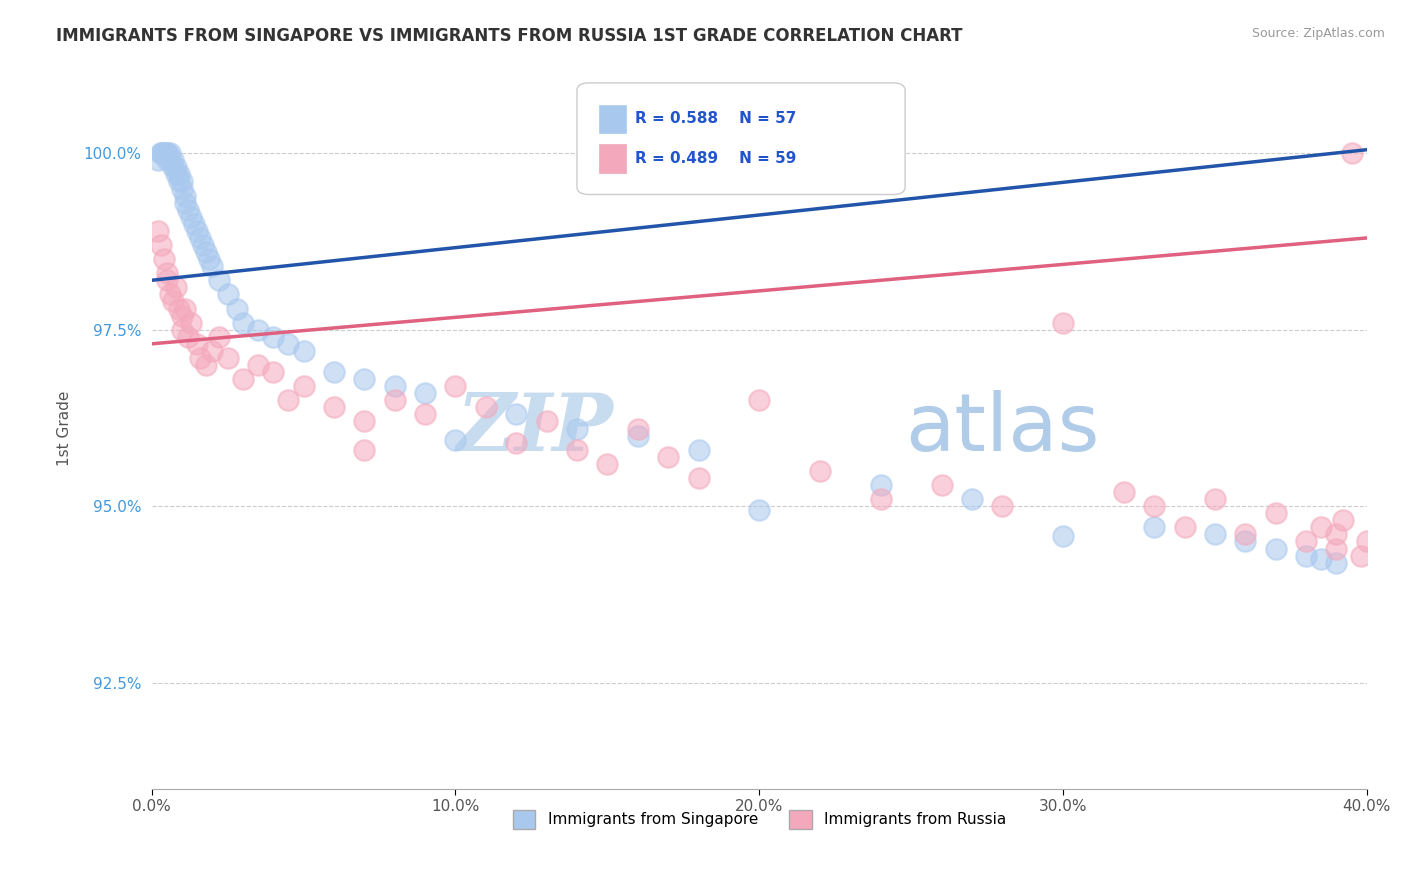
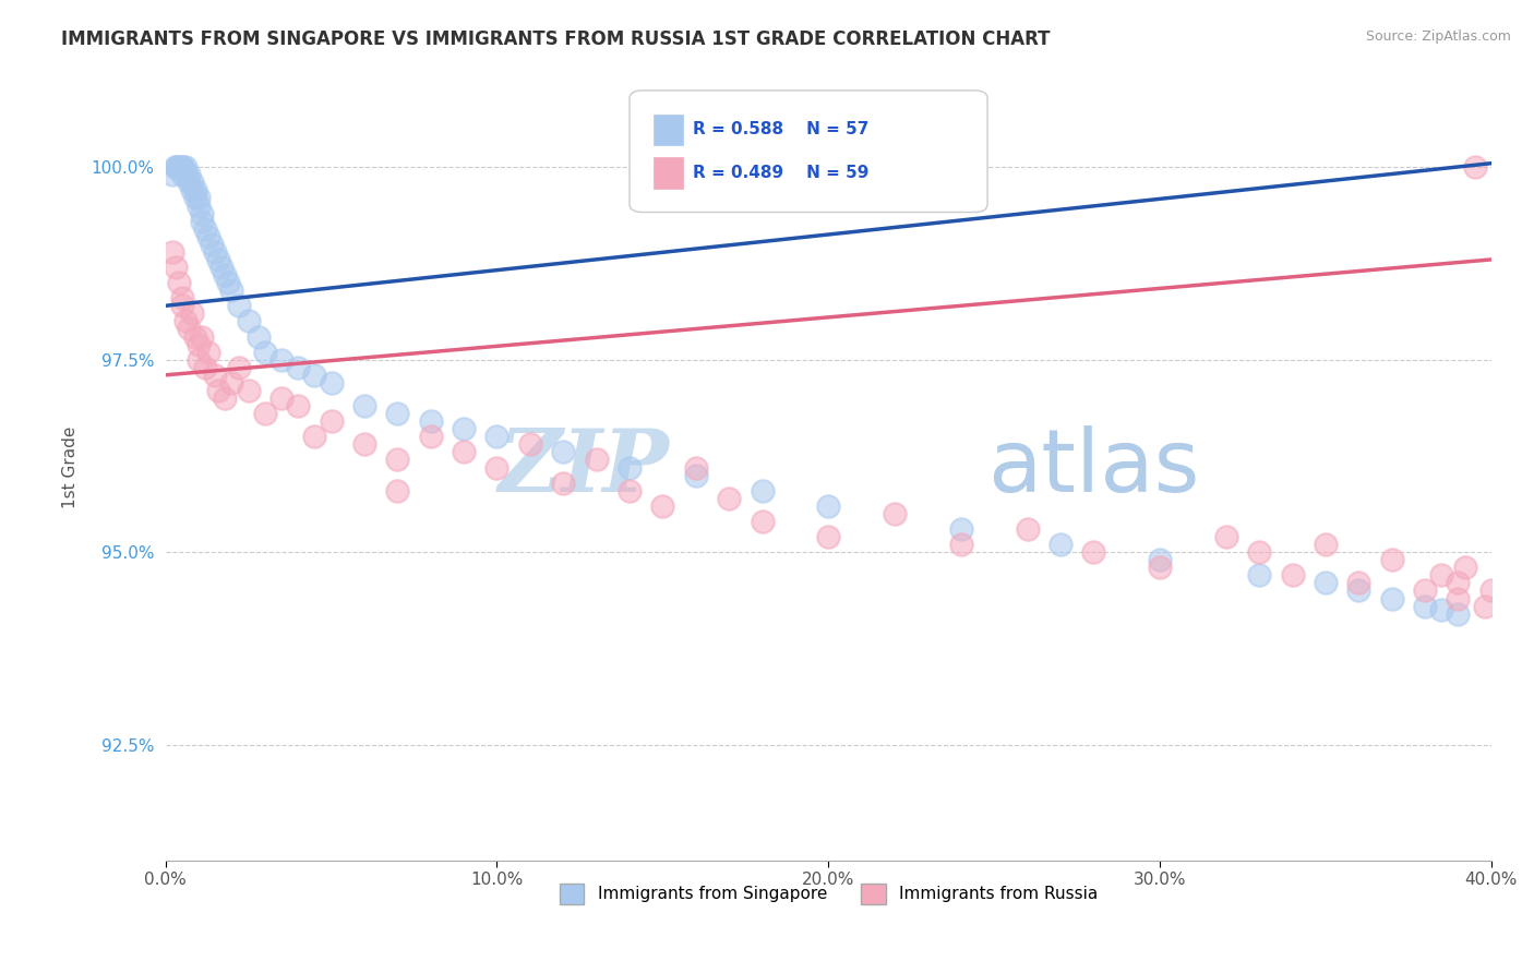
Immigrants from Singapore/10.0%: 95.94% -> 96.50%
Immigrants from Russia/10.0%: 96.7% -> 96.1%
Immigrants from Singapore/20.0%: 94.94% -> 95.60%
Immigrants from Russia/20.0%: 96.5% -> 95.2%
Immigrants from Singapore/30.0%: 94.58% -> 94.90%
Immigrants from Russia/30.0%: 97.6% -> 94.8%
